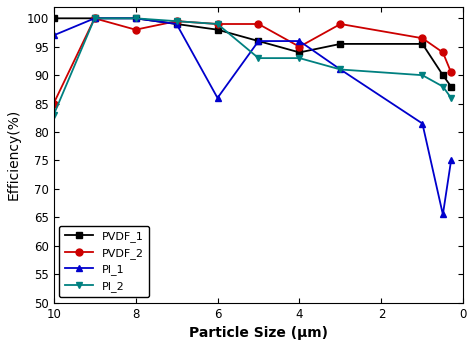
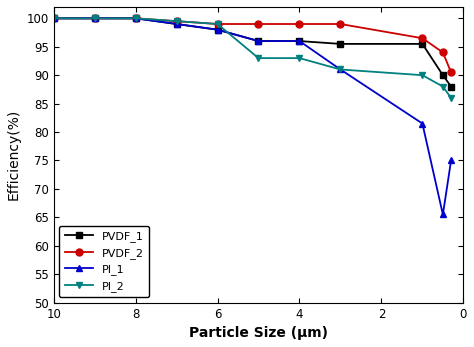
PVDF_2/10: 85.0 -> 100.0
PI_1/10: 97.0 -> 100.0
PI_2/10: 83.0 -> 100.0
PVDF_2/8: 98.0 -> 100.0
PI_1/6: 86.0 -> 98.0
PVDF_1/4: 94.0 -> 96.0
PVDF_2/4: 95.0 -> 99.0
